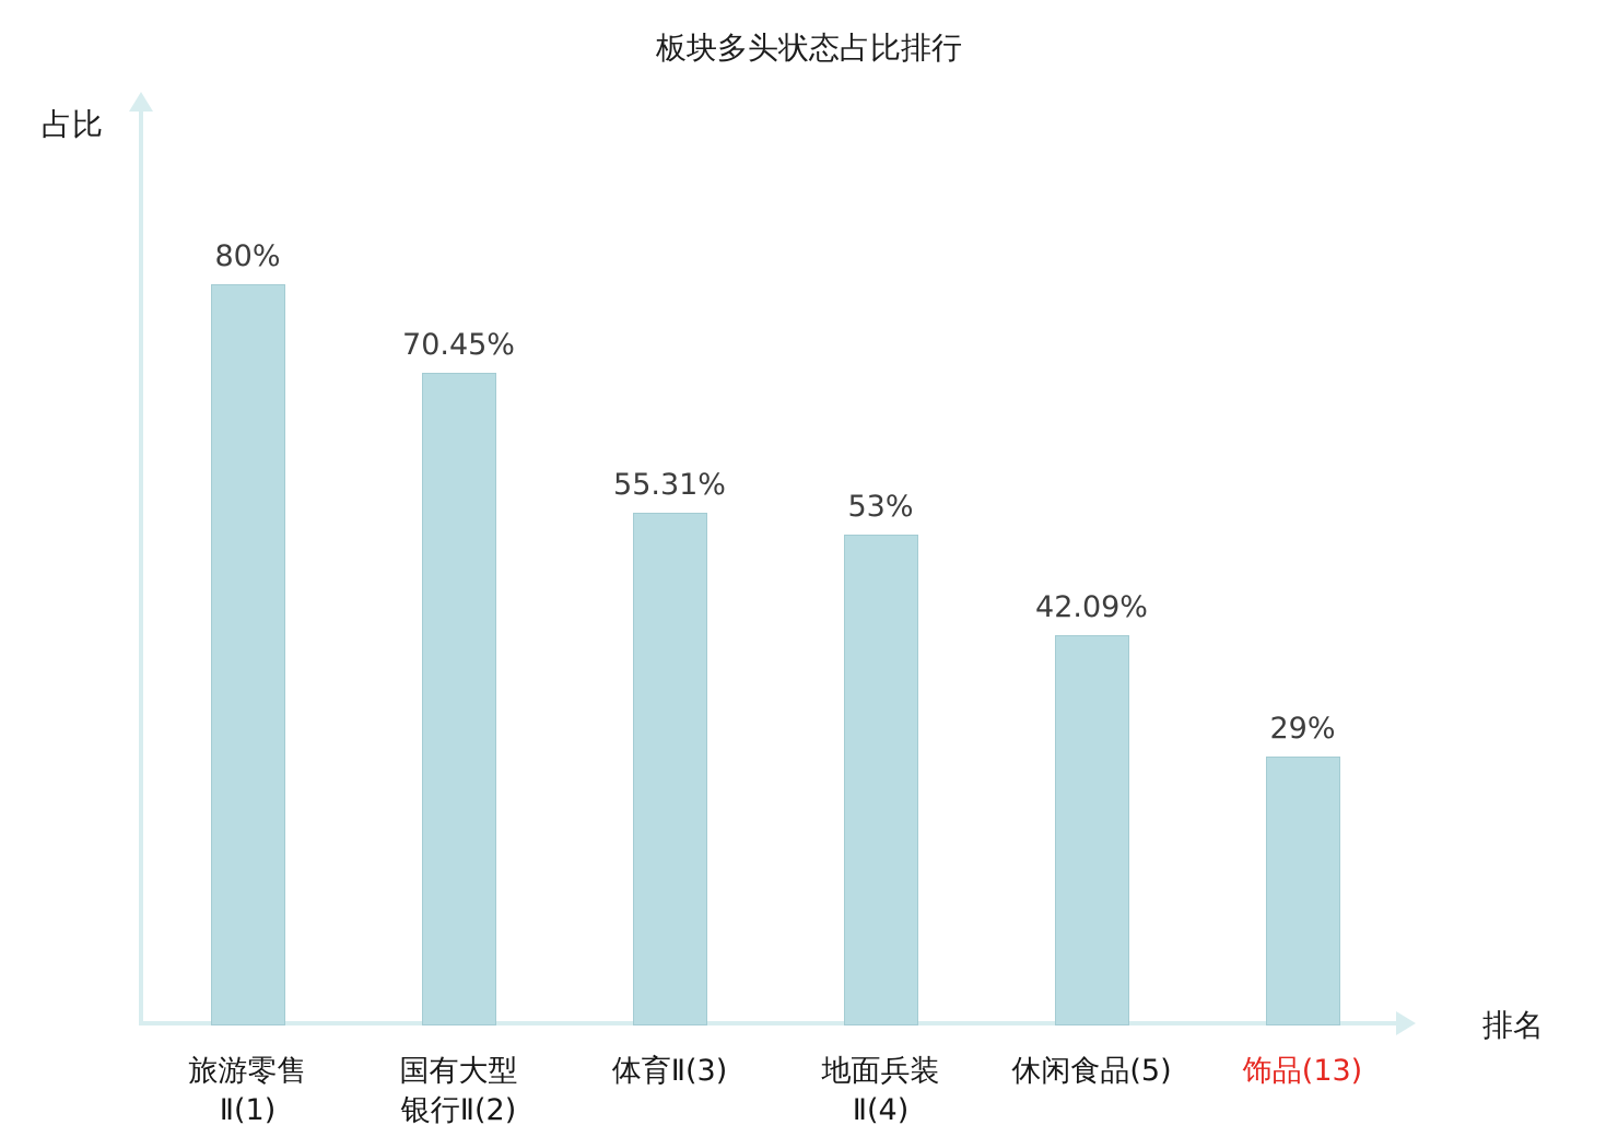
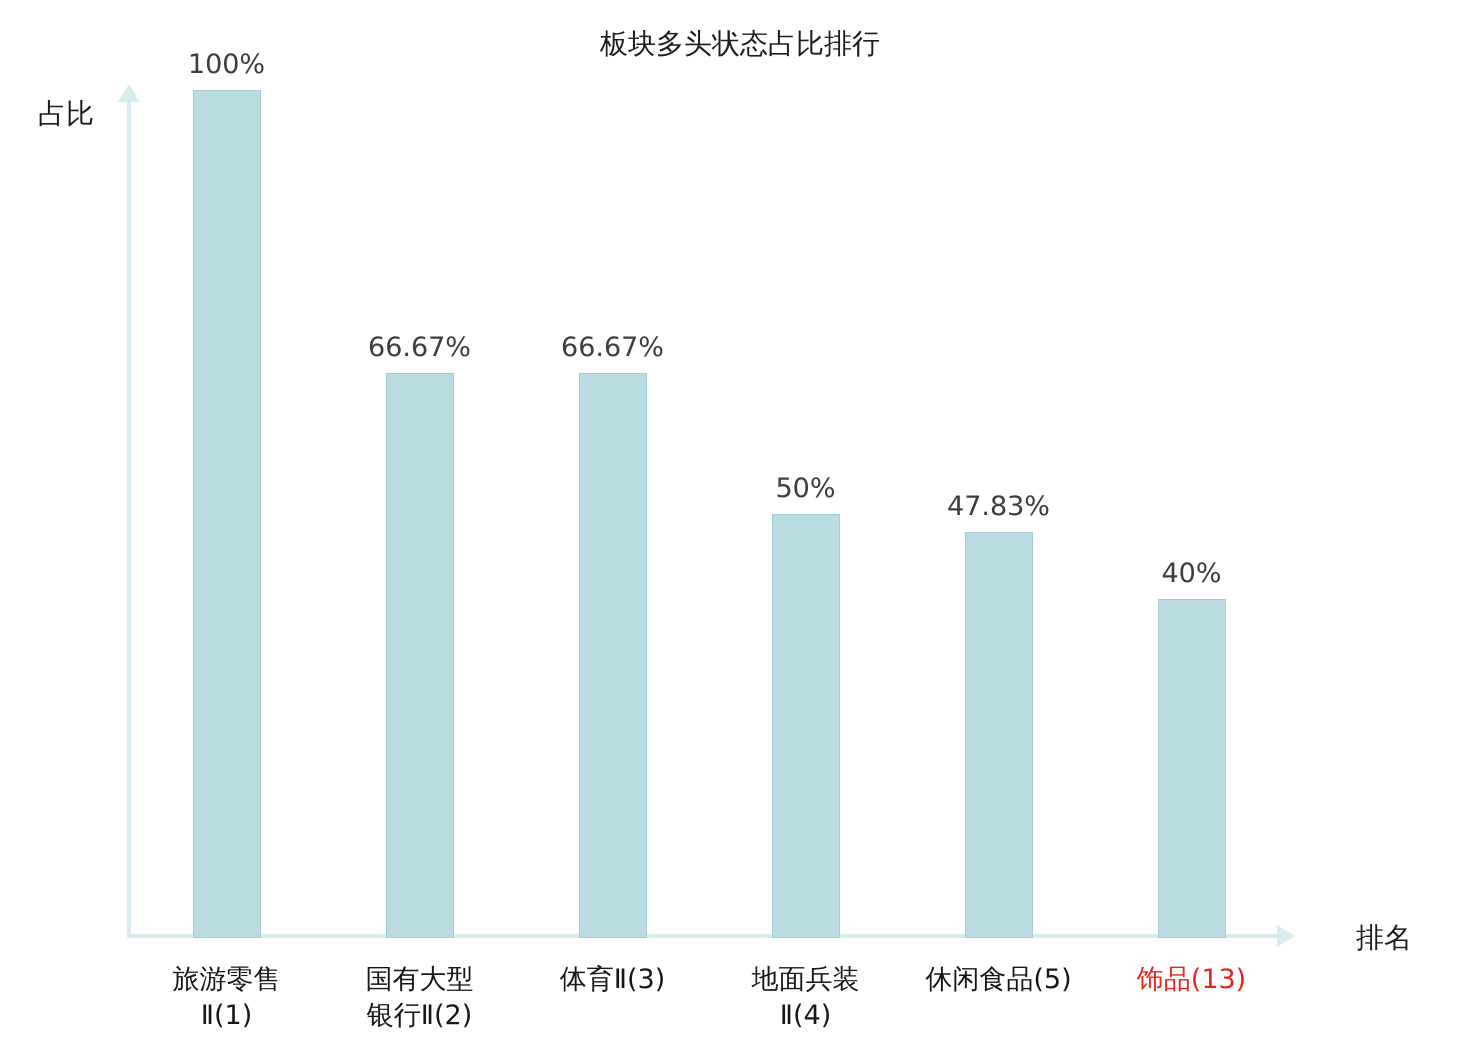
旅游零售 Ⅱ(1): 80% -> 100%
国有大型 银行Ⅱ(2): 70.45% -> 66.67%
体育Ⅱ(3): 55.31% -> 66.67%
地面兵装 Ⅱ(4): 53% -> 50%
休闲食品(5): 42.09% -> 47.83%
饰品(13): 29% -> 40%
